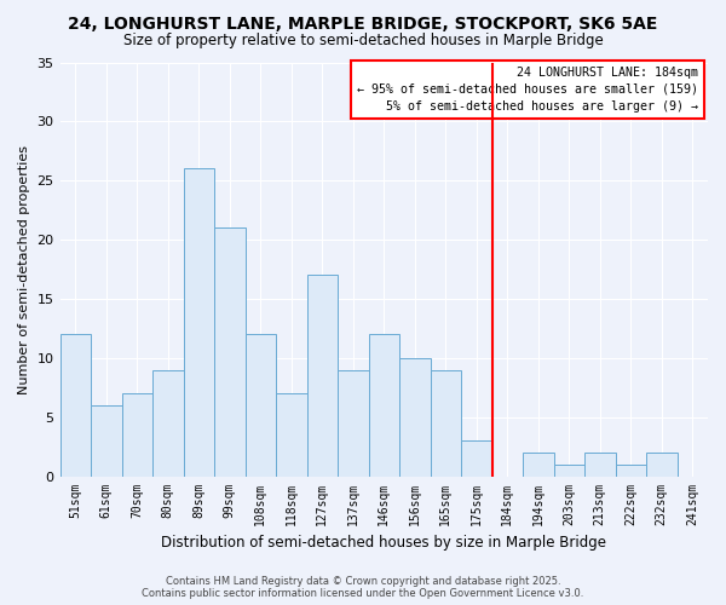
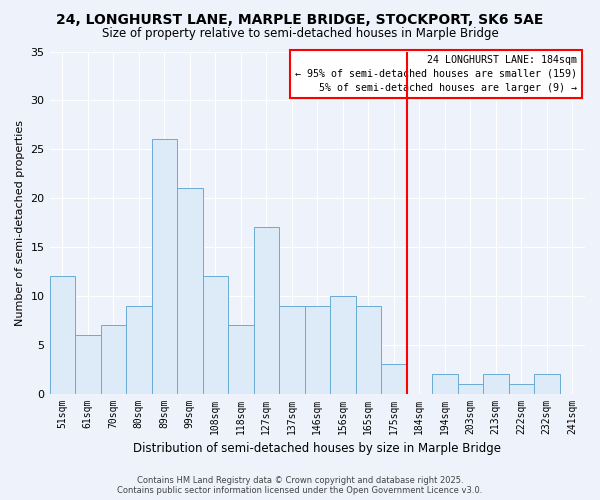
146sqm: 12 -> 9
